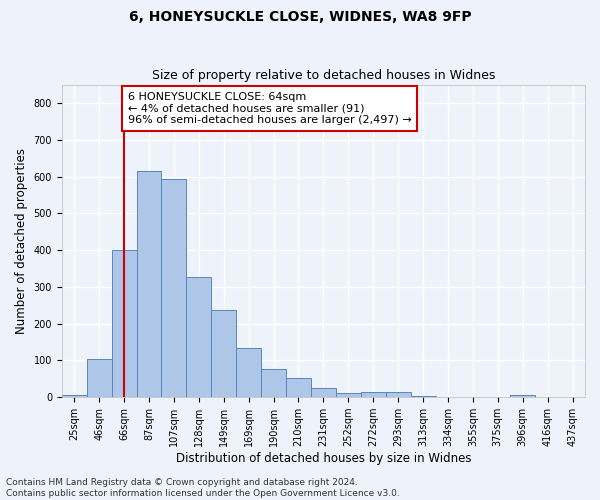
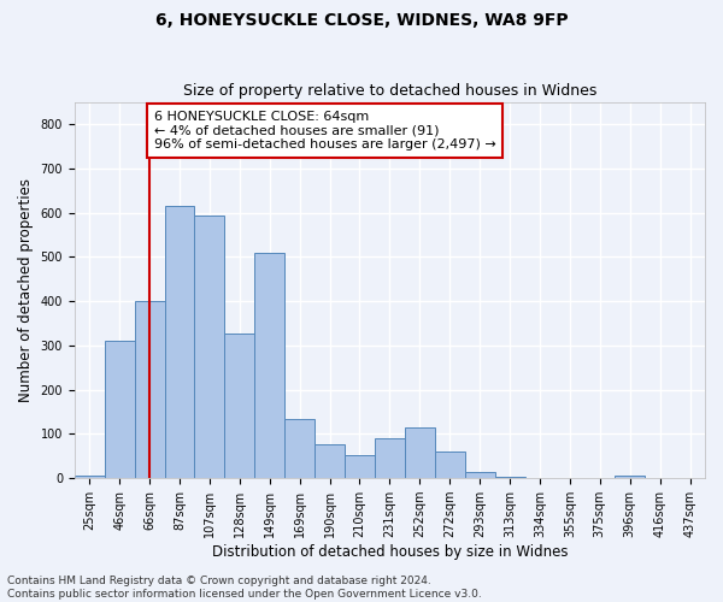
46sqm: 105 -> 310
149sqm: 237 -> 510
231sqm: 25 -> 90
252sqm: 12 -> 115
272sqm: 15 -> 60
